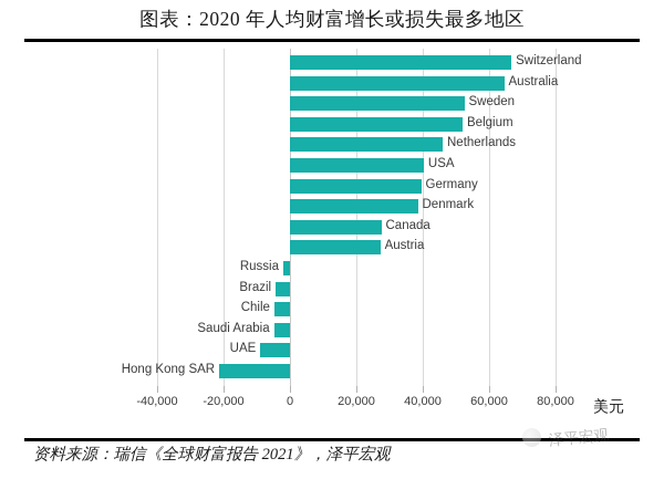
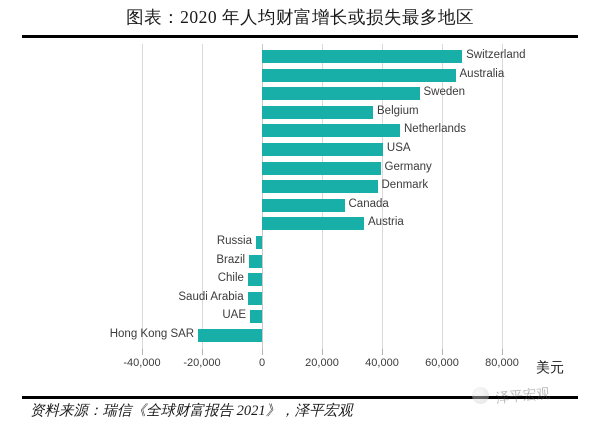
Belgium: 52000 -> 37000
Austria: 27000 -> 34000
UAE: -9000 -> -4000
